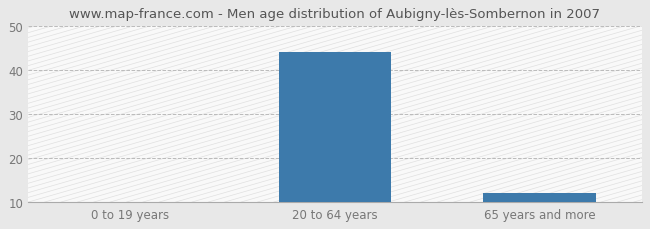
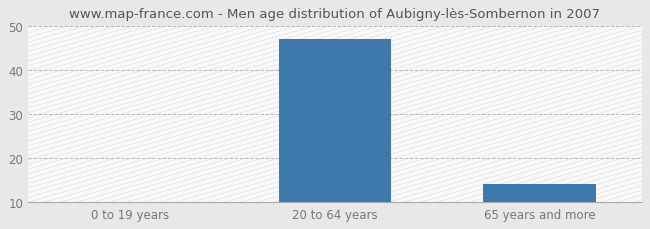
20 to 64 years: 44 -> 47
65 years and more: 12 -> 14
